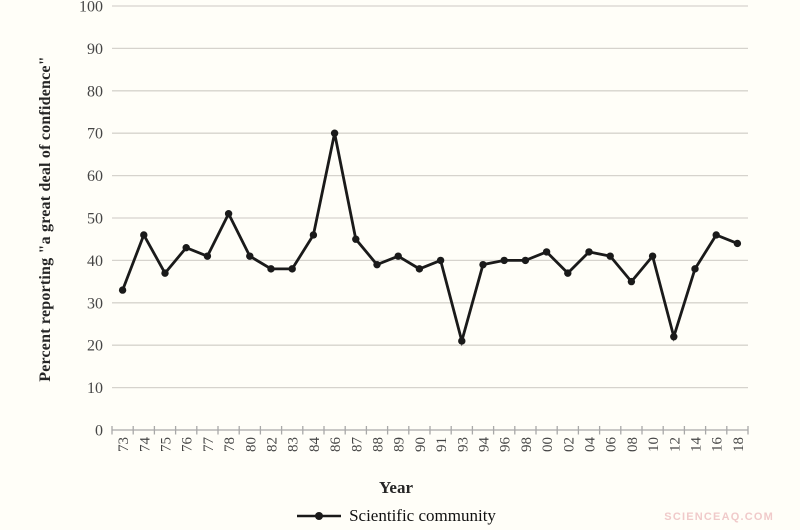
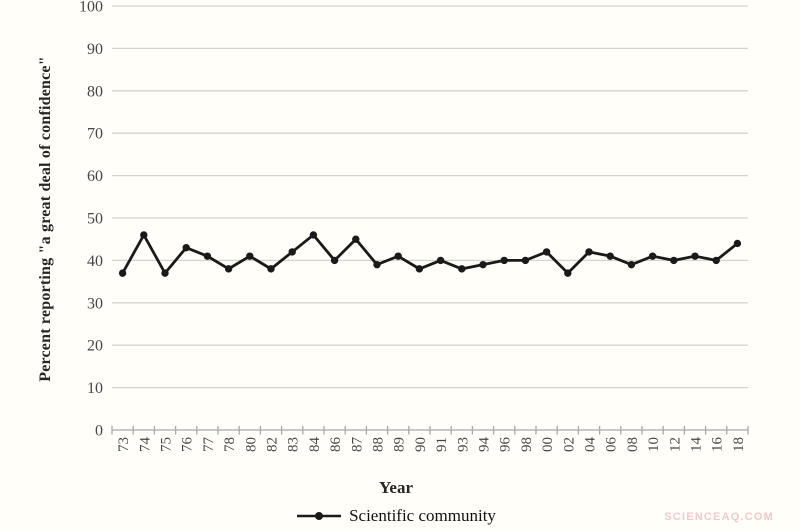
73: 33 -> 37
78: 51 -> 38
83: 38 -> 42
86: 70 -> 40
93: 21 -> 38
08: 35 -> 39
12: 22 -> 40
14: 38 -> 41
16: 46 -> 40
